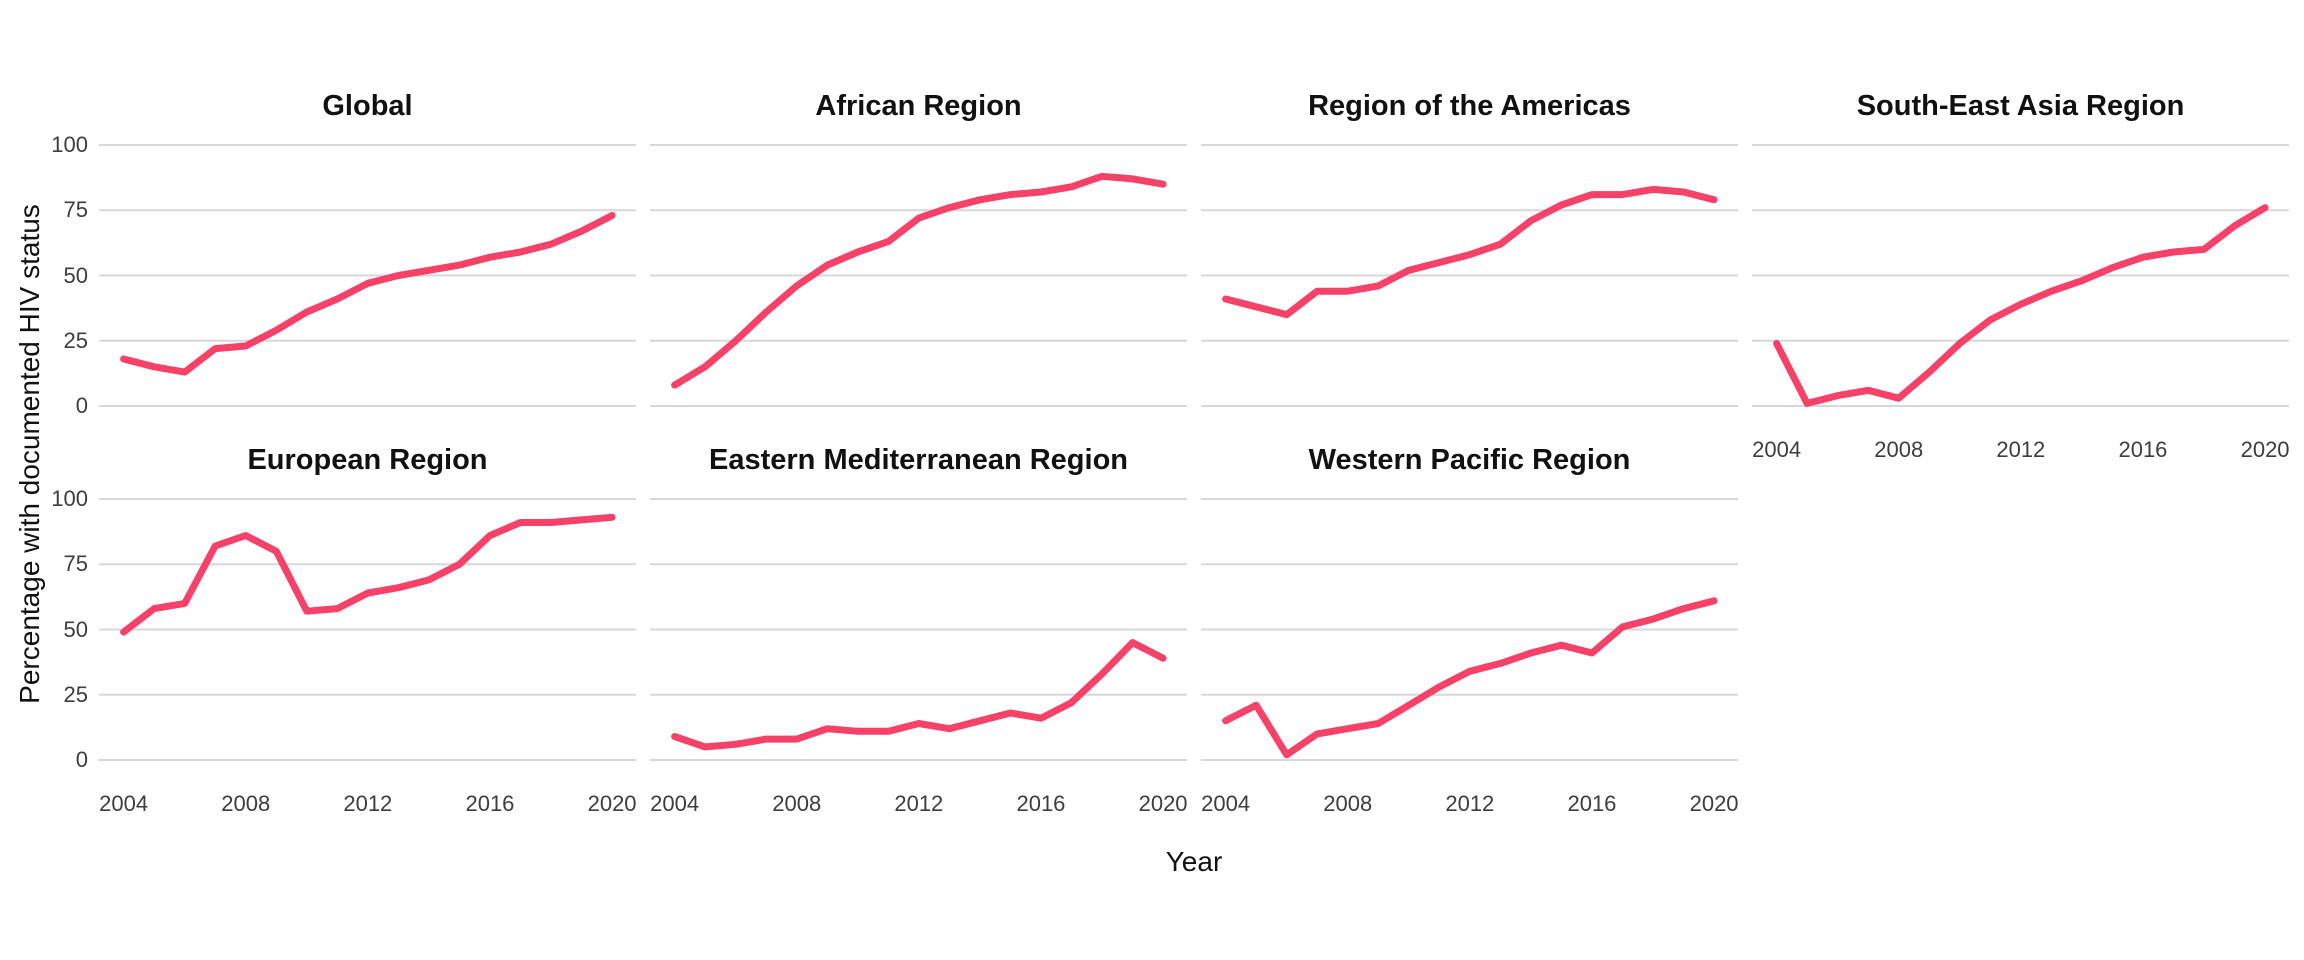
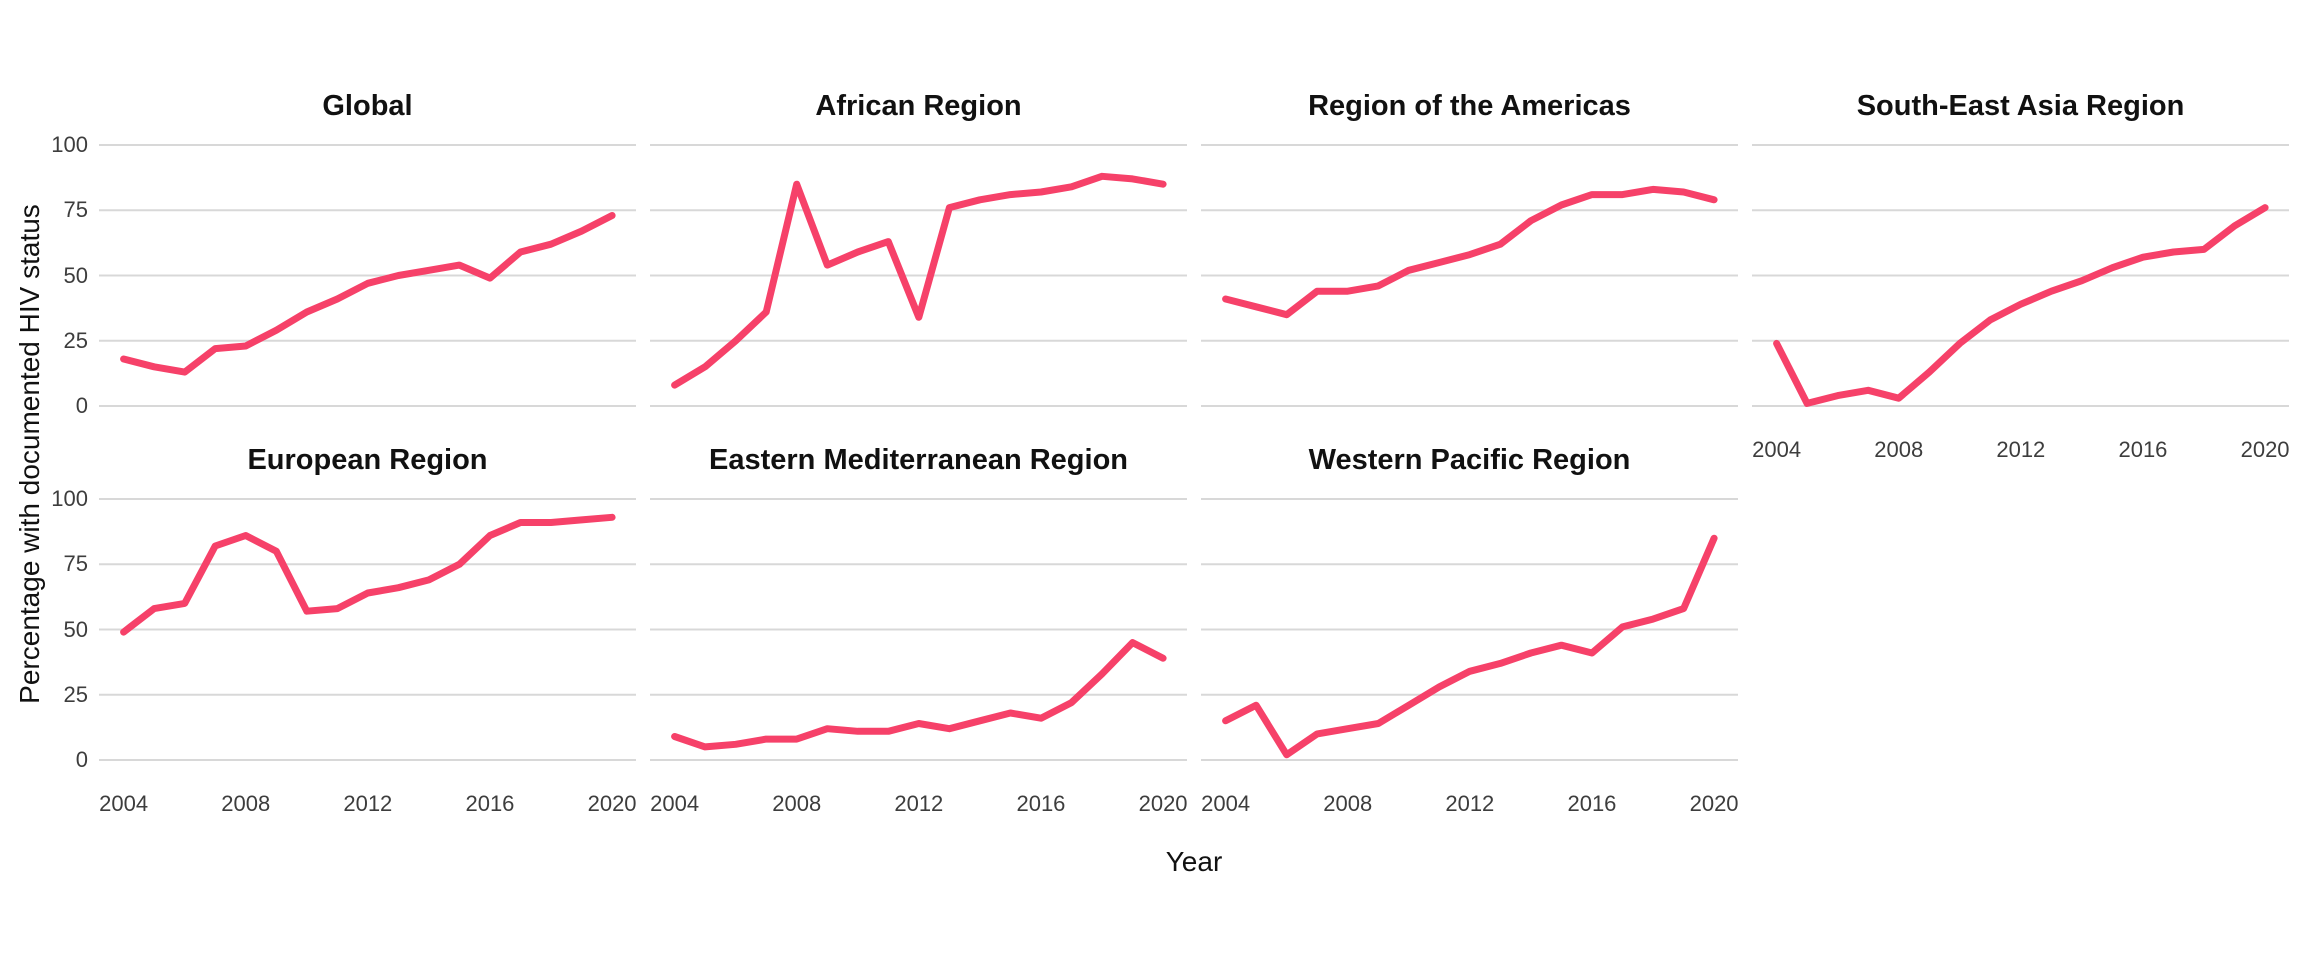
African Region/2008: 46 -> 85
African Region/2012: 72 -> 34
Global/2016: 57 -> 49
Western Pacific Region/2020: 61 -> 85
